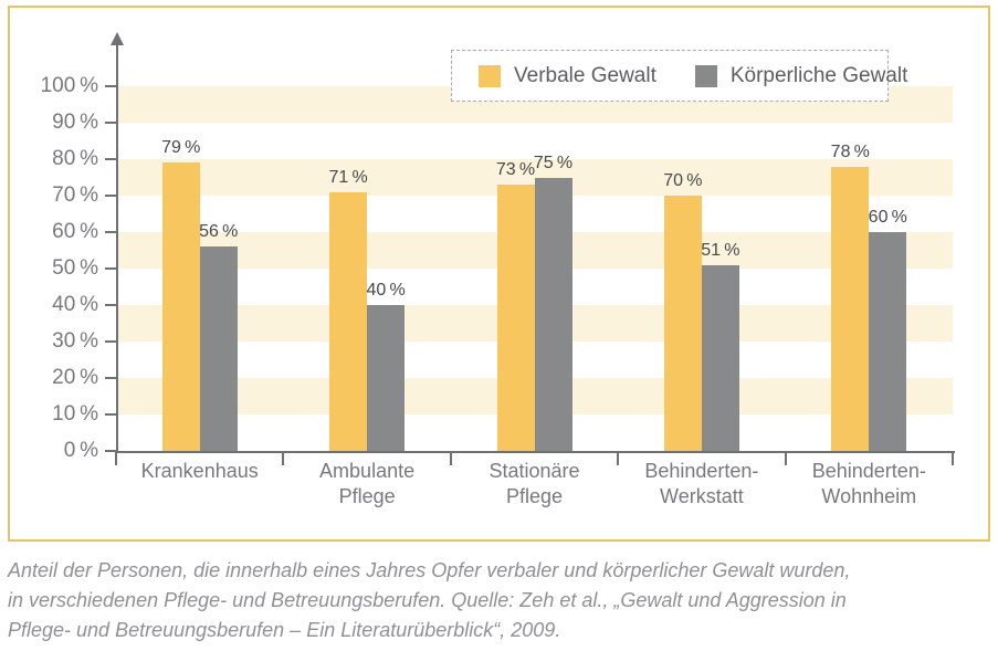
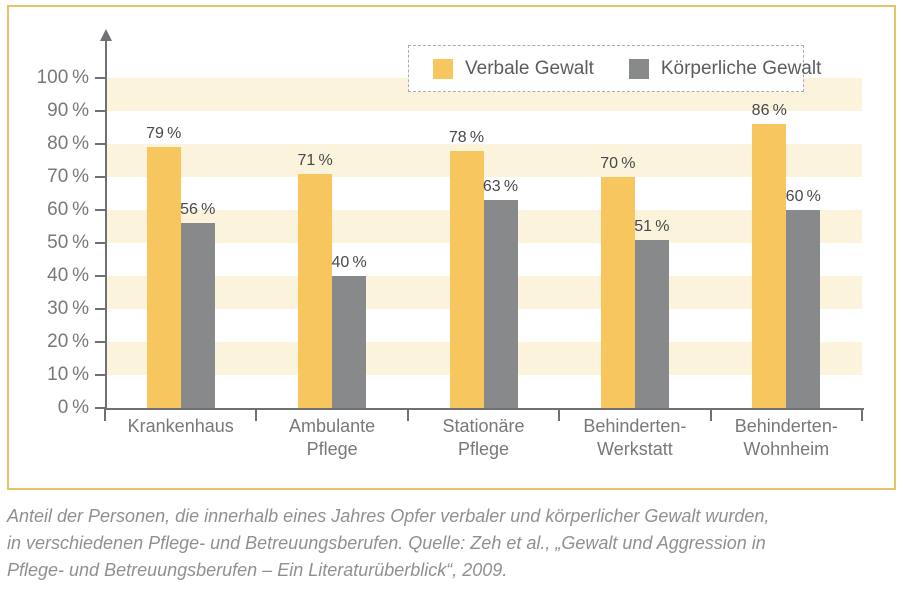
Verbale Gewalt/Stationäre Pflege: 73 -> 78
Körperliche Gewalt/Stationäre Pflege: 75 -> 63
Verbale Gewalt/Behinderten- Wohnheim: 78 -> 86
